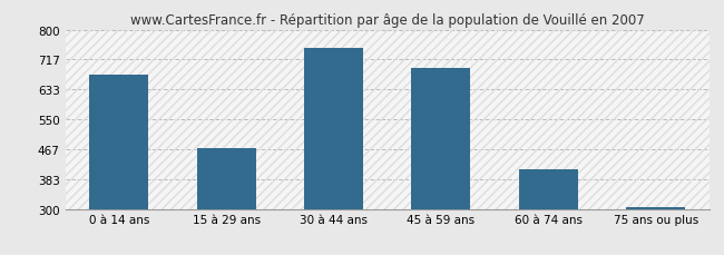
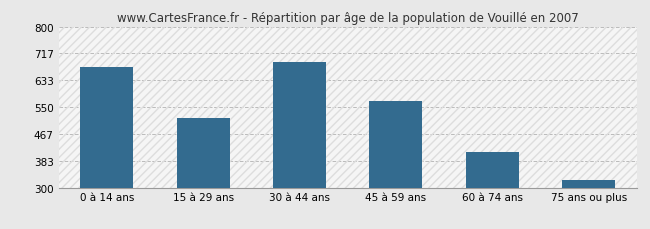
15 à 29 ans: 470 -> 515
30 à 44 ans: 748 -> 690
45 à 59 ans: 693 -> 570
75 ans ou plus: 305 -> 325
